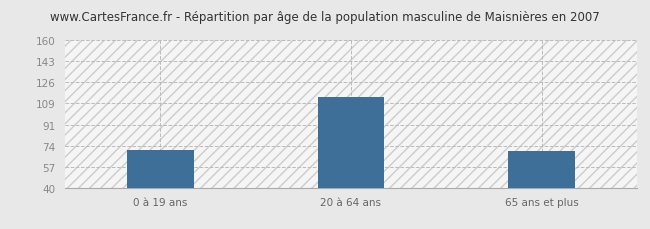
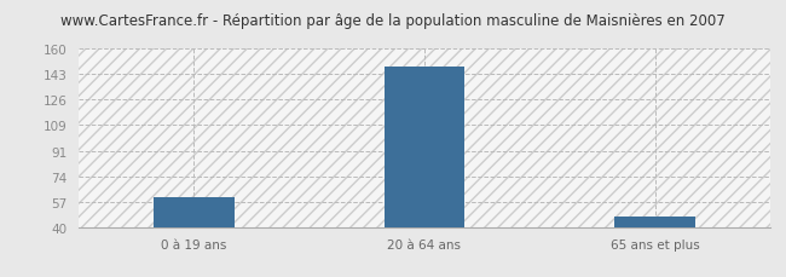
0 à 19 ans: 71 -> 60
20 à 64 ans: 114 -> 148
65 ans et plus: 70 -> 47
